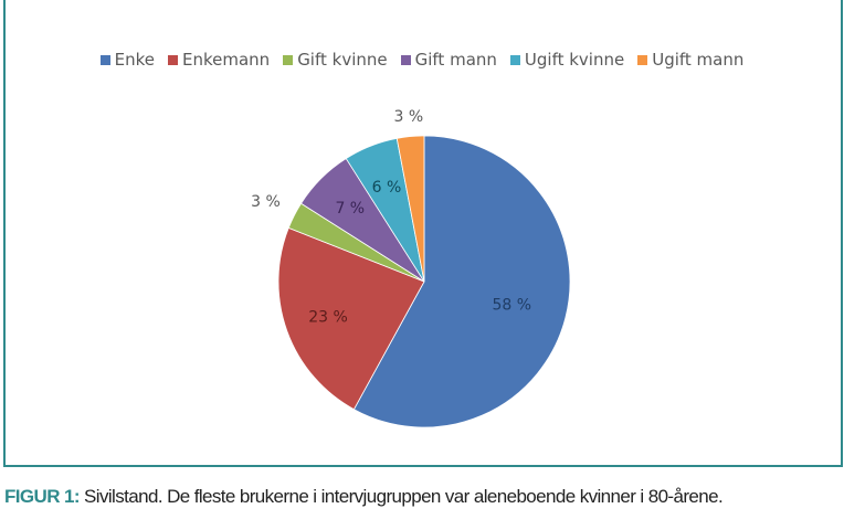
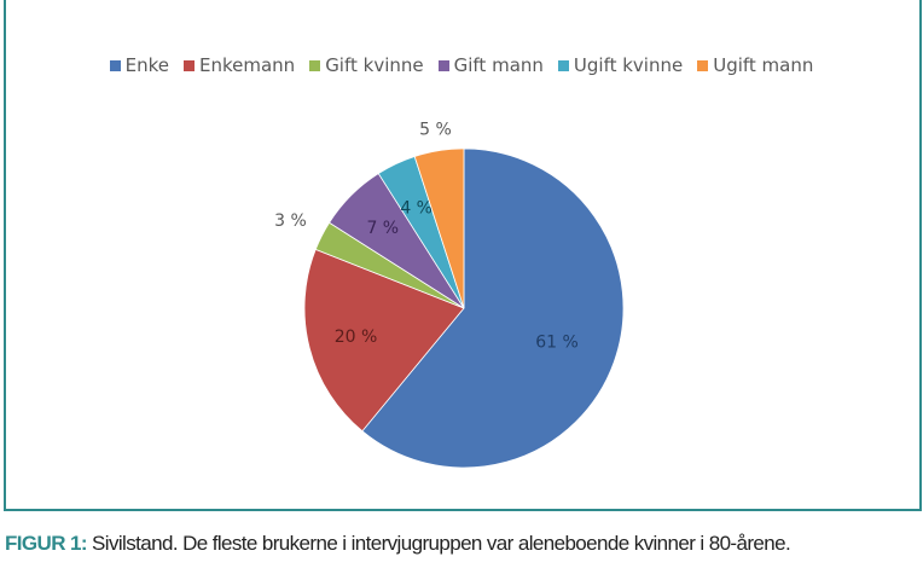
Enke: 58 -> 61
Enkemann: 23 -> 20
Ugift kvinne: 6 -> 4
Ugift mann: 3 -> 5
